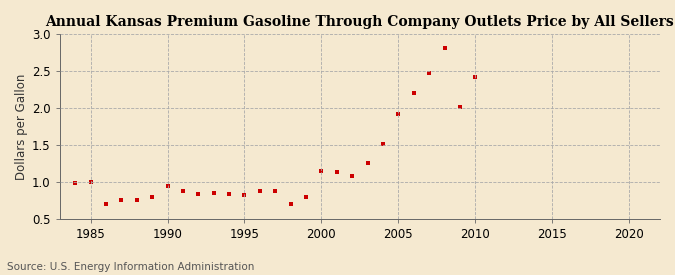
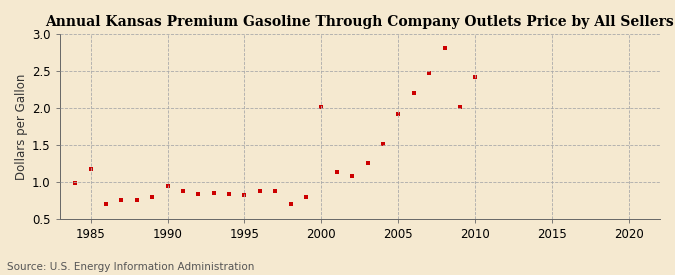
1985: 1.00 -> 1.18
2000: 1.15 -> 2.02
